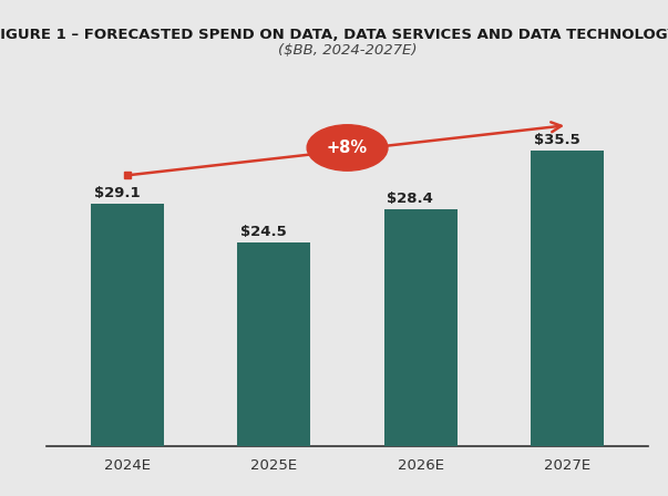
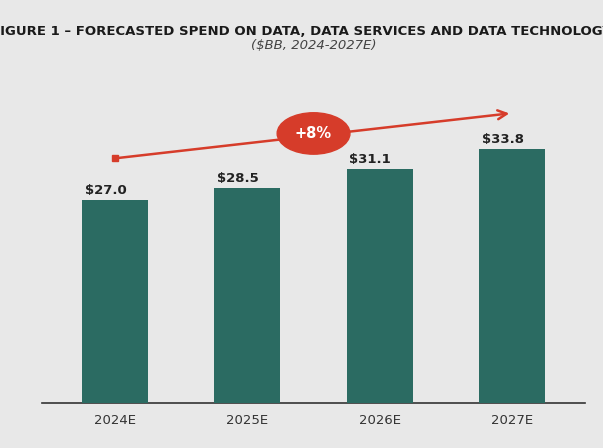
2024E: $29.1 -> $27.0
2025E: $24.5 -> $28.5
2026E: $28.4 -> $31.1
2027E: $35.5 -> $33.8
